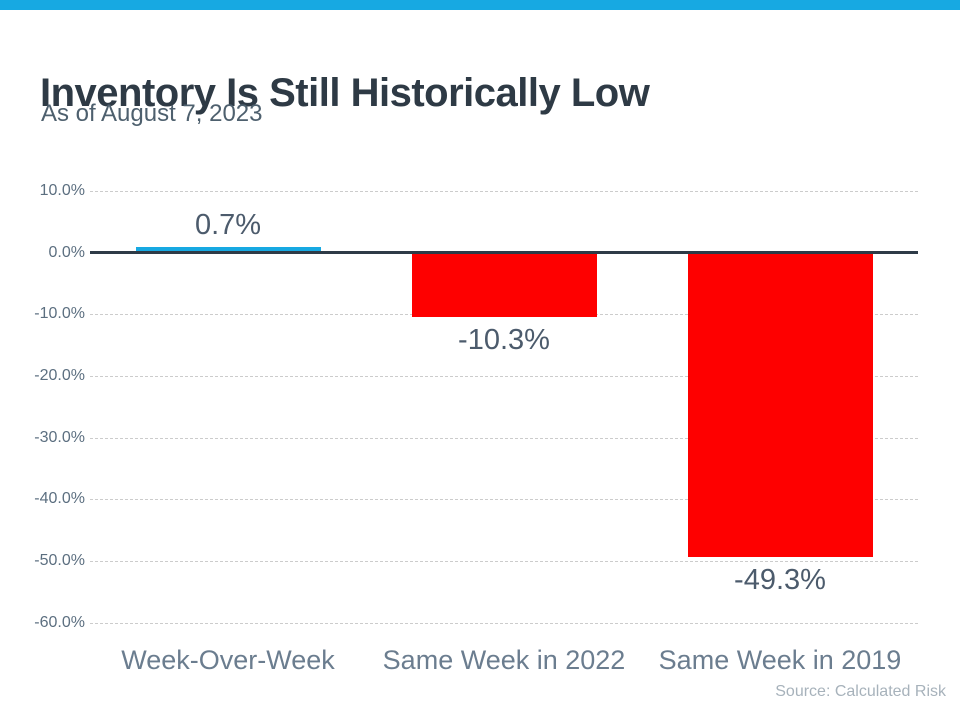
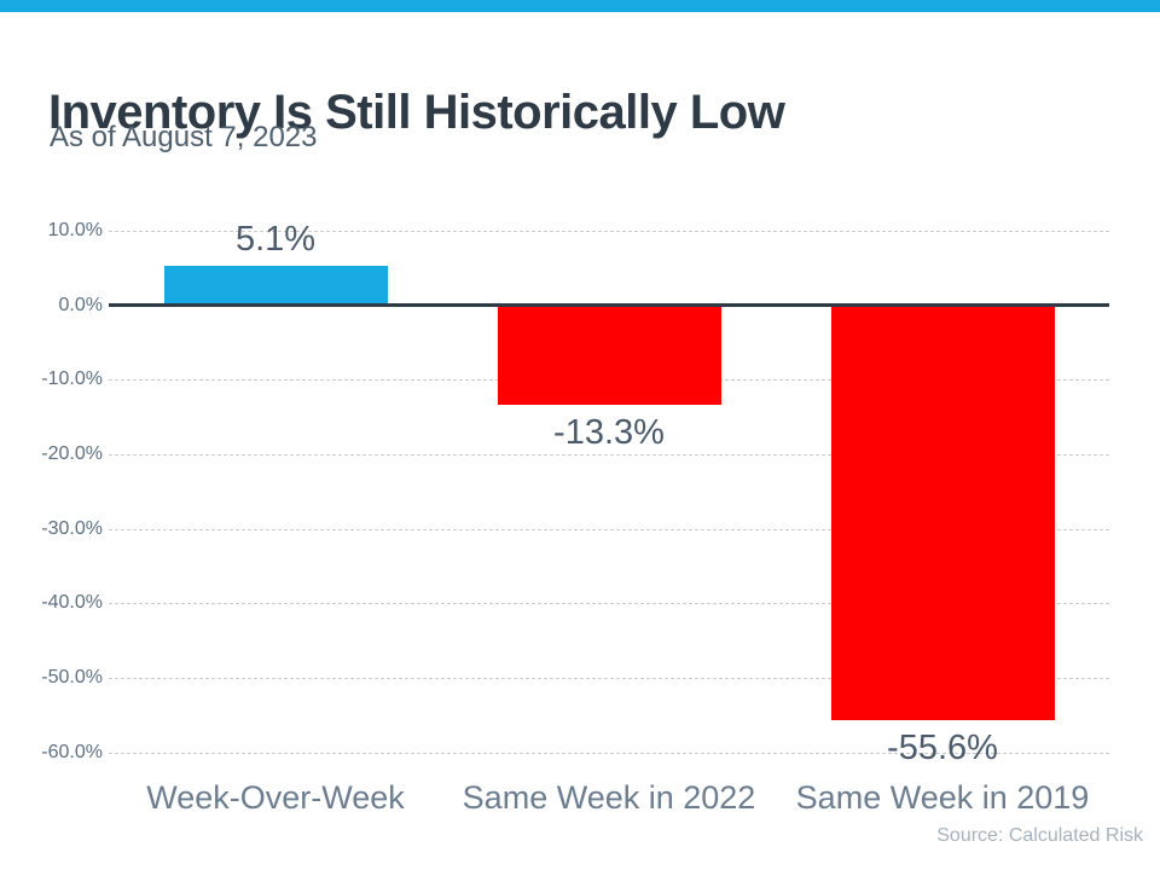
Week-Over-Week: 0.7% -> 5.1%
Same Week in 2022: -10.3% -> -13.3%
Same Week in 2019: -49.3% -> -55.6%
